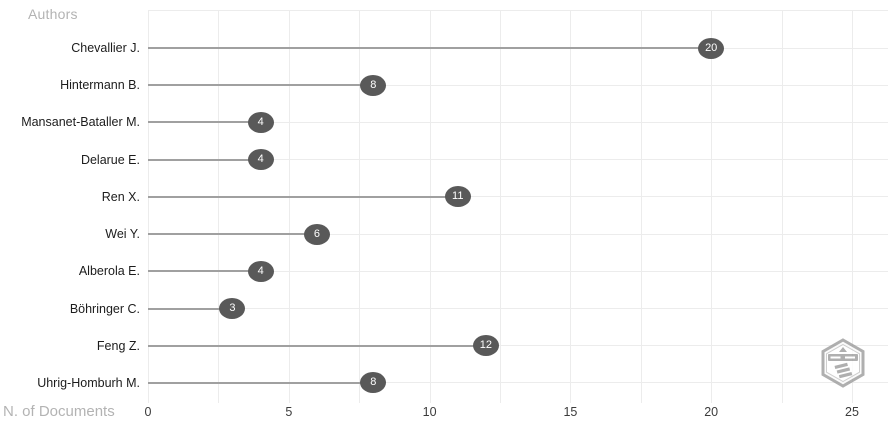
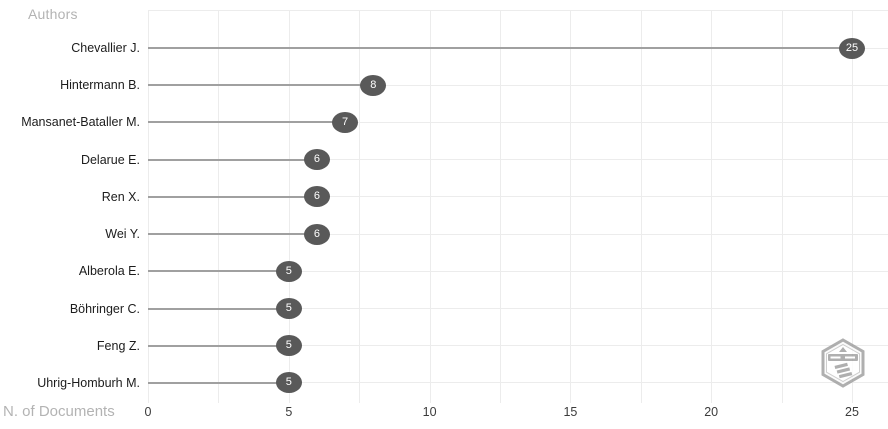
Chevallier J.: 20 -> 25
Mansanet-Bataller M.: 4 -> 7
Delarue E.: 4 -> 6
Ren X.: 11 -> 6
Alberola E.: 4 -> 5
Böhringer C.: 3 -> 5
Feng Z.: 12 -> 5
Uhrig-Homburh M.: 8 -> 5
